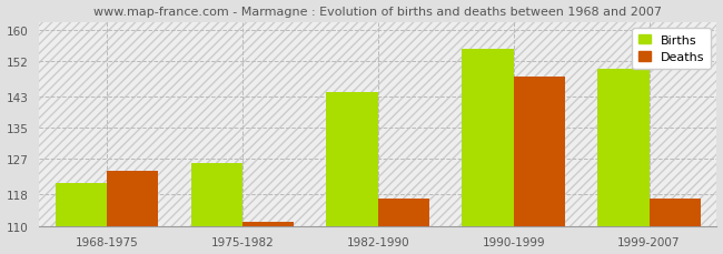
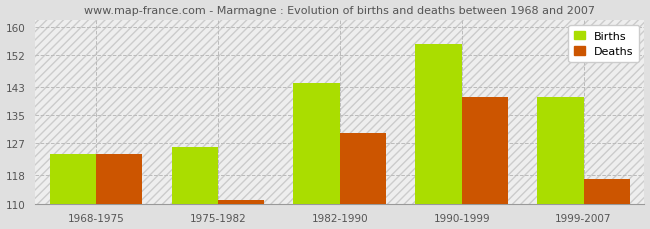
Births/1968-1975: 121 -> 124
Deaths/1982-1990: 117 -> 130
Deaths/1990-1999: 148 -> 140
Births/1999-2007: 150 -> 140
